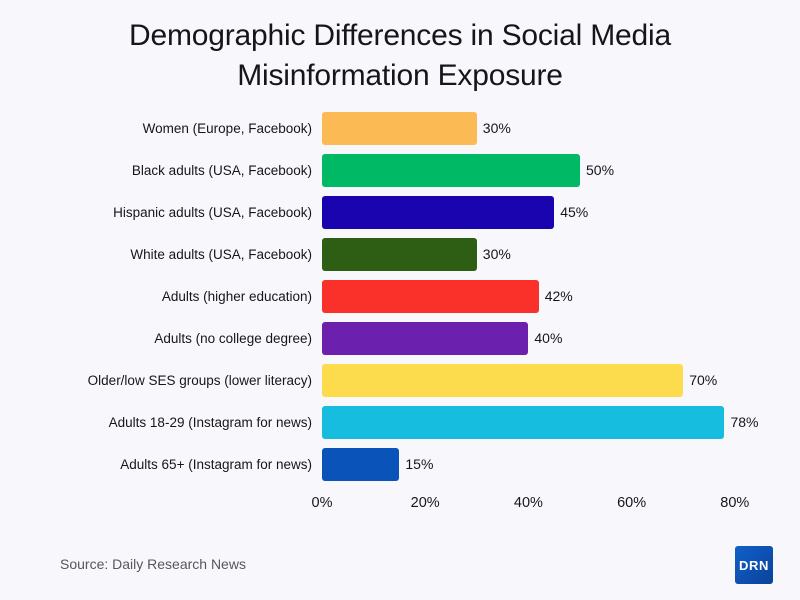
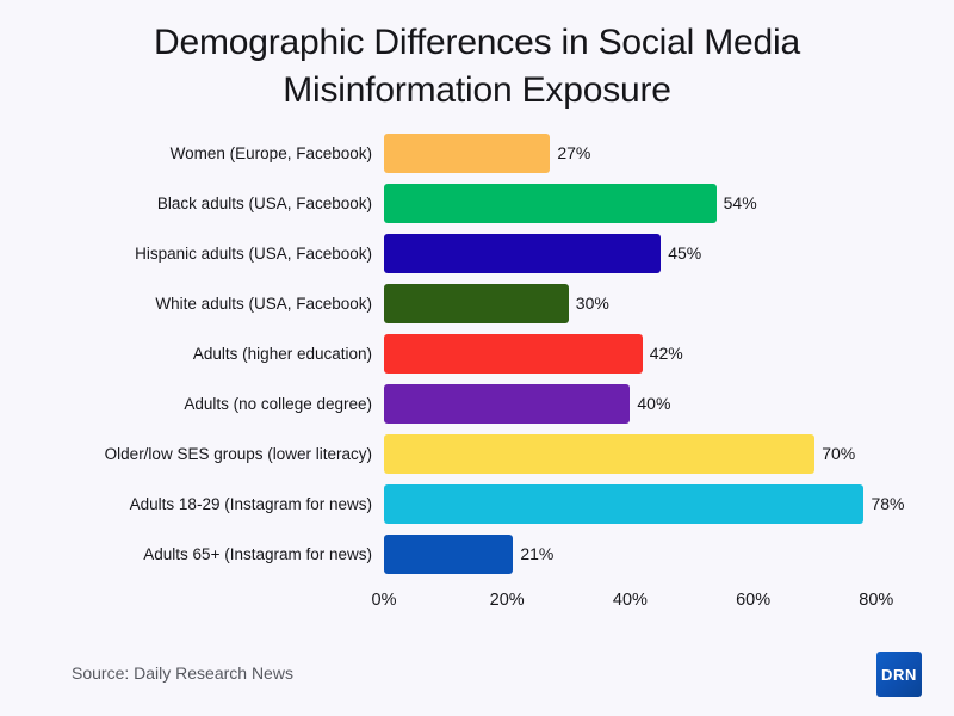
Women (Europe, Facebook): 30% -> 27%
Black adults (USA, Facebook): 50% -> 54%
Adults 65+ (Instagram for news): 15% -> 21%
